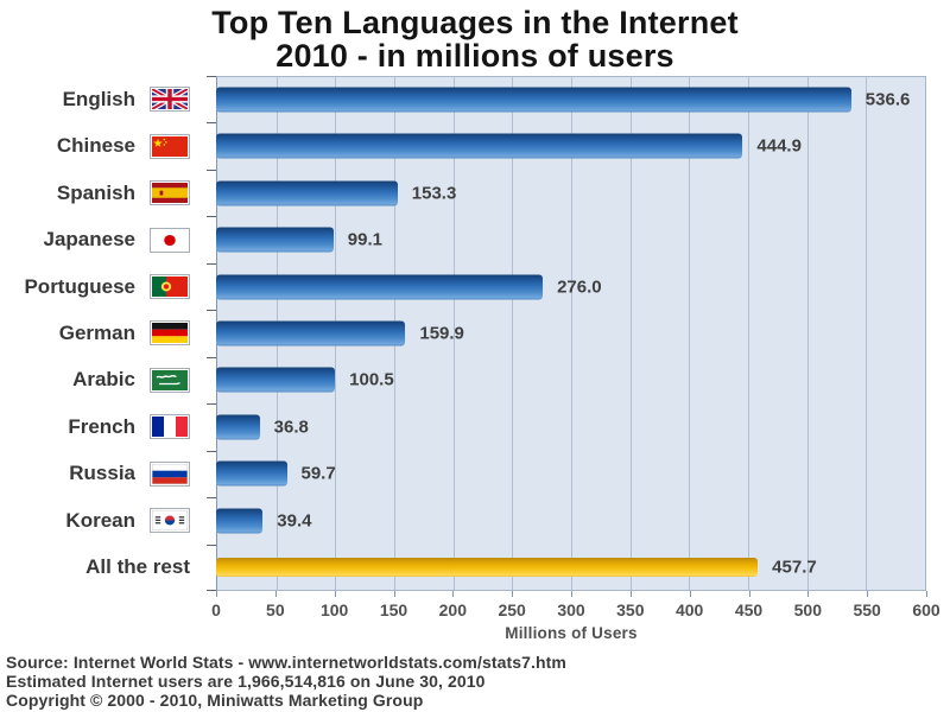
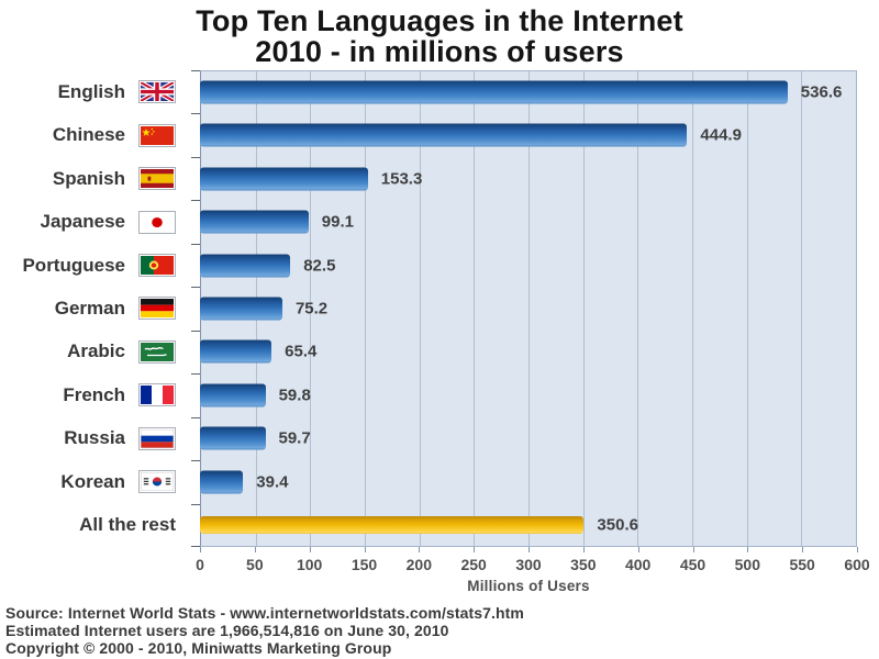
Portuguese: 276.0 -> 82.5
German: 159.9 -> 75.2
Arabic: 100.5 -> 65.4
French: 36.8 -> 59.8
All the rest: 457.7 -> 350.6
